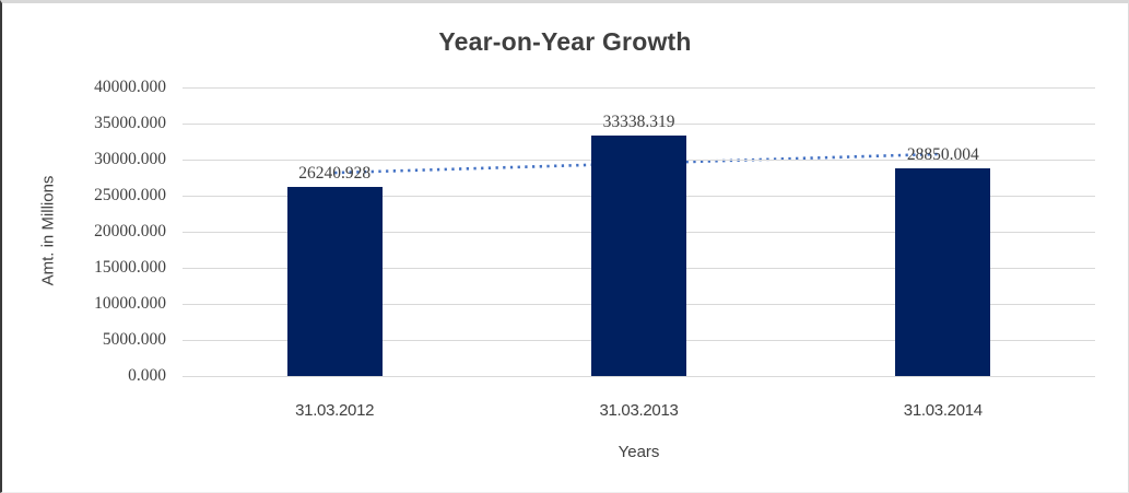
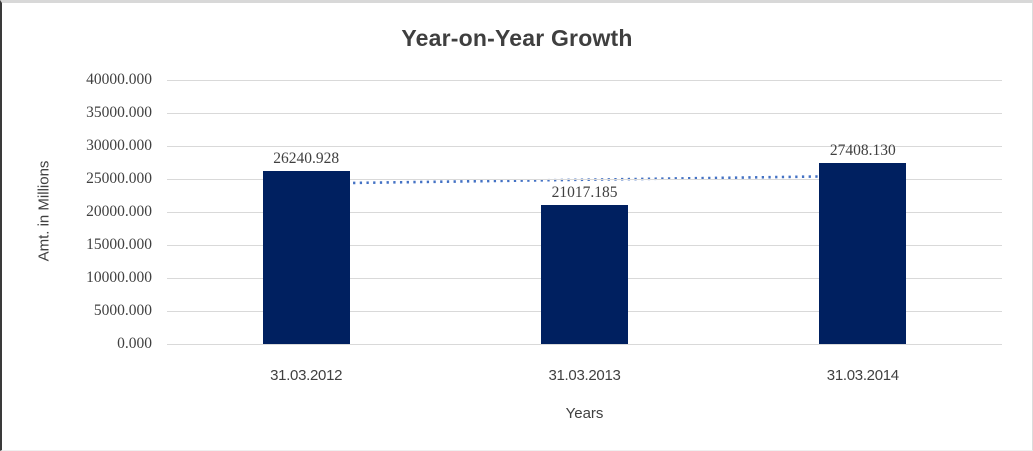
31.03.2013: 33338.319 -> 21017.185
31.03.2014: 28850.004 -> 27408.130
